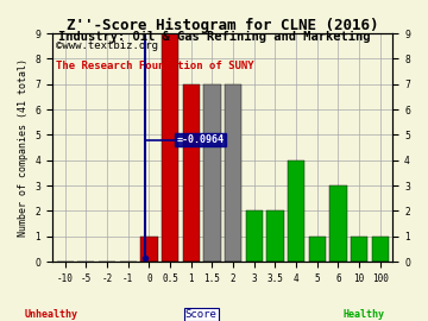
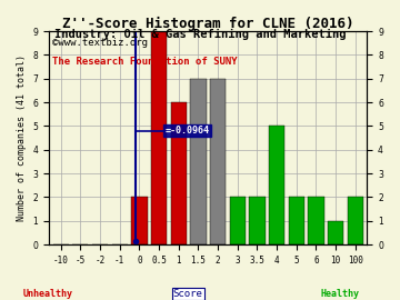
0: 1 -> 2
1: 7 -> 6
4: 4 -> 5
5: 1 -> 2
6: 3 -> 2
100: 1 -> 2
